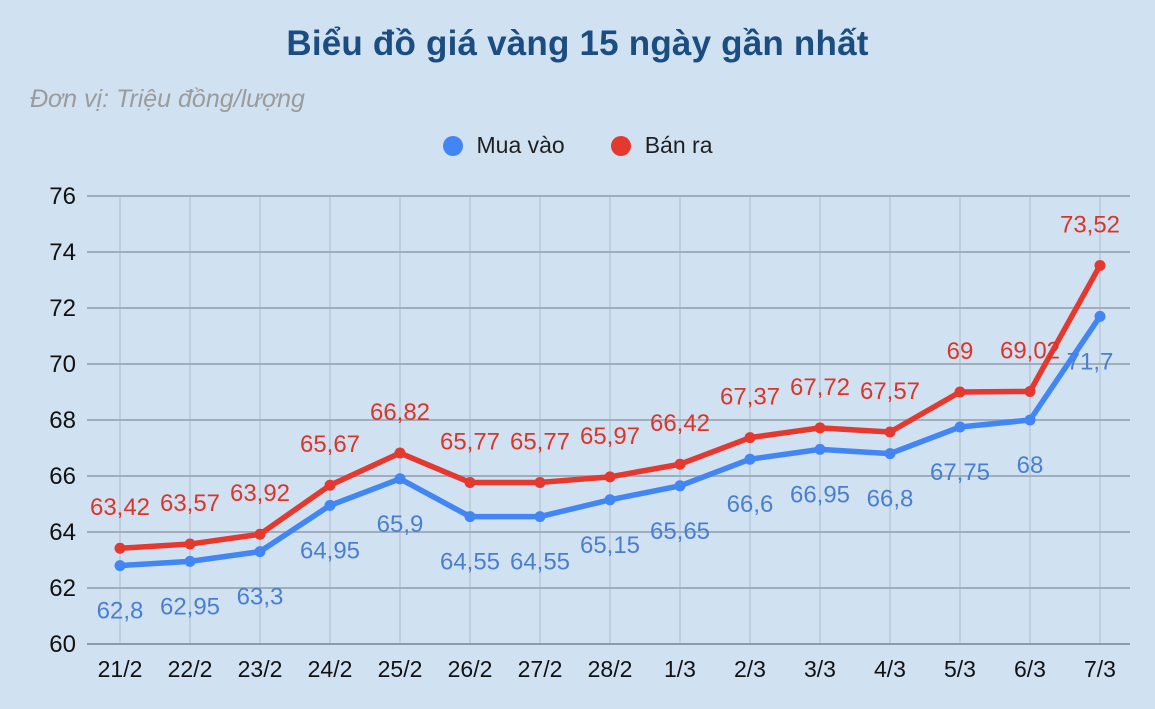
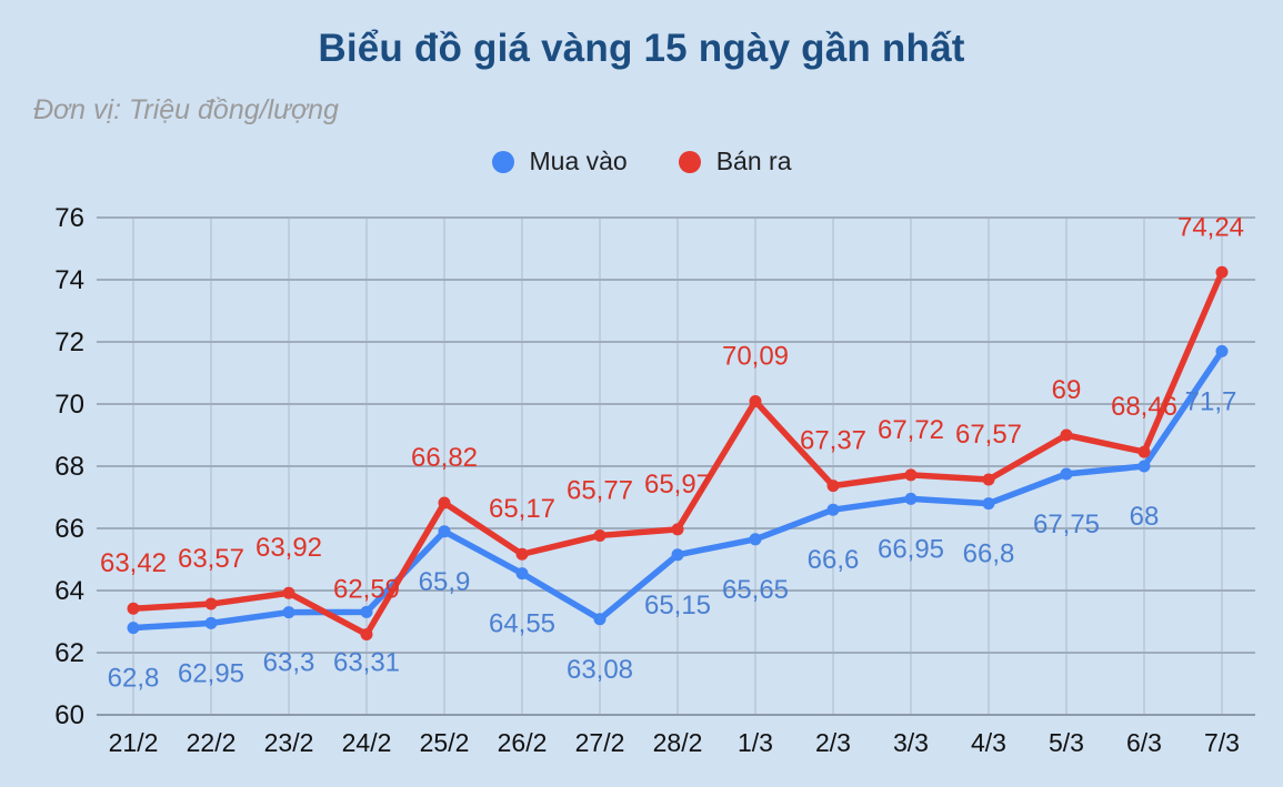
Mua vào/24/2: 64,95 -> 63,31
Bán ra/24/2: 65,67 -> 62,59
Bán ra/26/2: 65,77 -> 65,17
Mua vào/27/2: 64,55 -> 63,08
Bán ra/1/3: 66,42 -> 70,09
Bán ra/6/3: 69,02 -> 68,46
Bán ra/7/3: 73,52 -> 74,24
